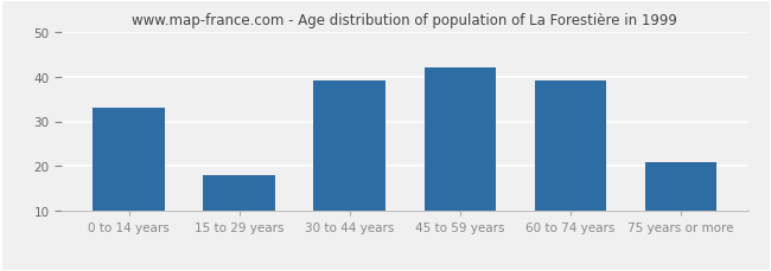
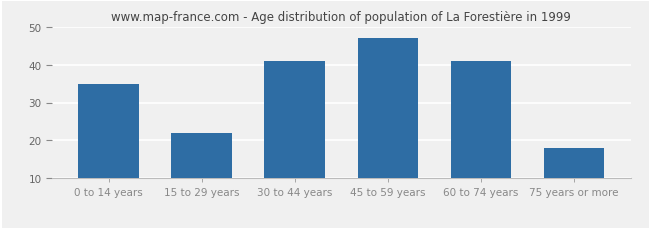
0 to 14 years: 33 -> 35
15 to 29 years: 18 -> 22
30 to 44 years: 39 -> 41
45 to 59 years: 42 -> 47
60 to 74 years: 39 -> 41
75 years or more: 21 -> 18
